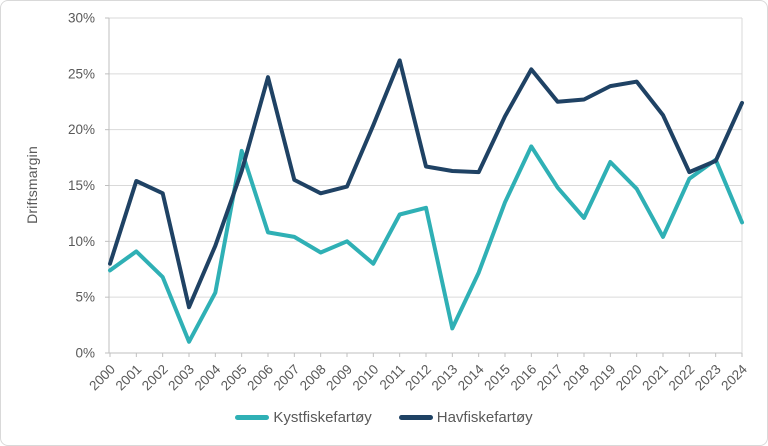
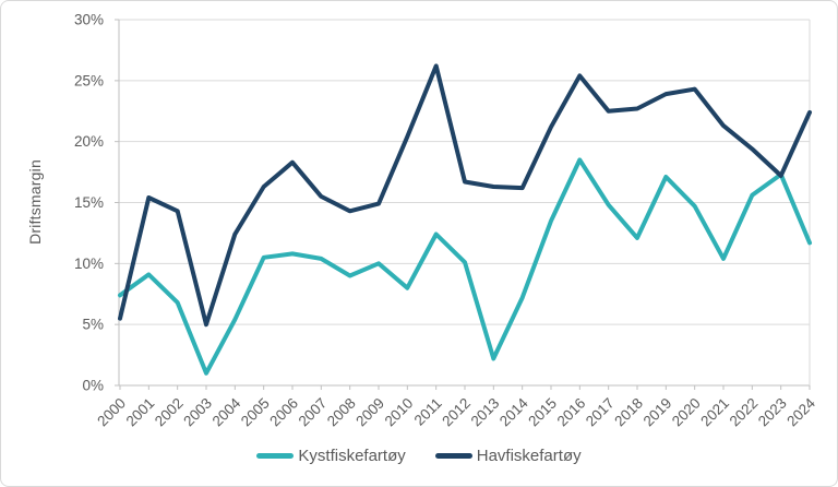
Havfiskefartøy/2000: 8.0% -> 5.5%
Havfiskefartøy/2003: 4.1% -> 5.0%
Havfiskefartøy/2004: 9.6% -> 12.4%
Kystfiskefartøy/2005: 18.1% -> 10.5%
Havfiskefartøy/2006: 24.7% -> 18.3%
Kystfiskefartøy/2012: 13.0% -> 10.1%
Havfiskefartøy/2022: 16.2% -> 19.4%
